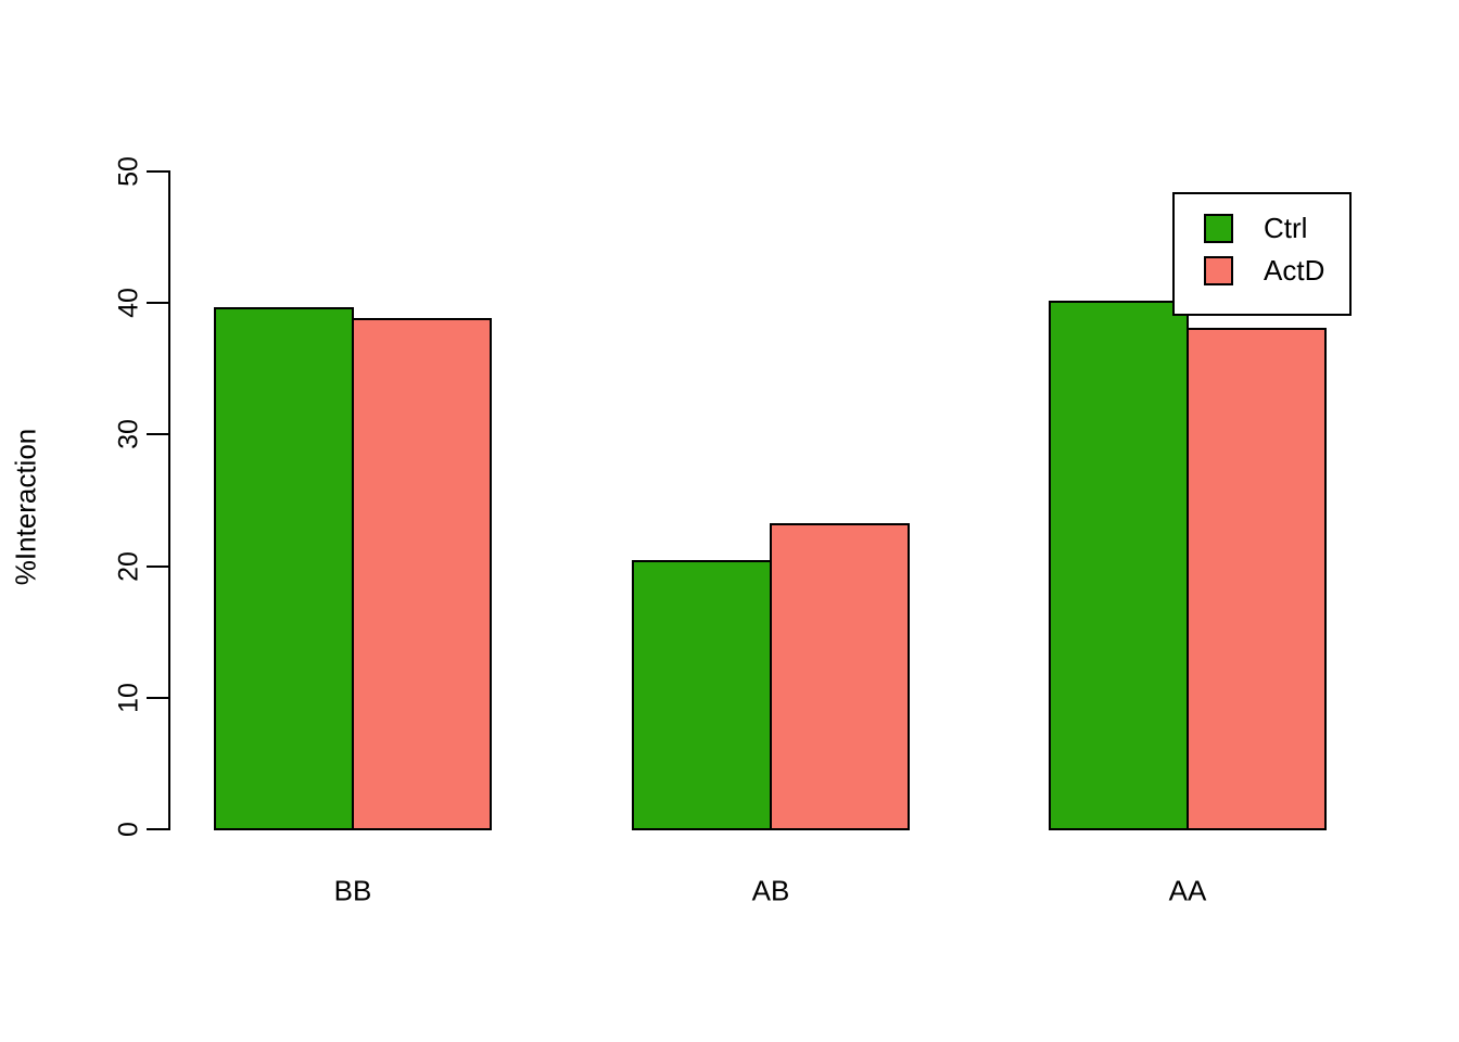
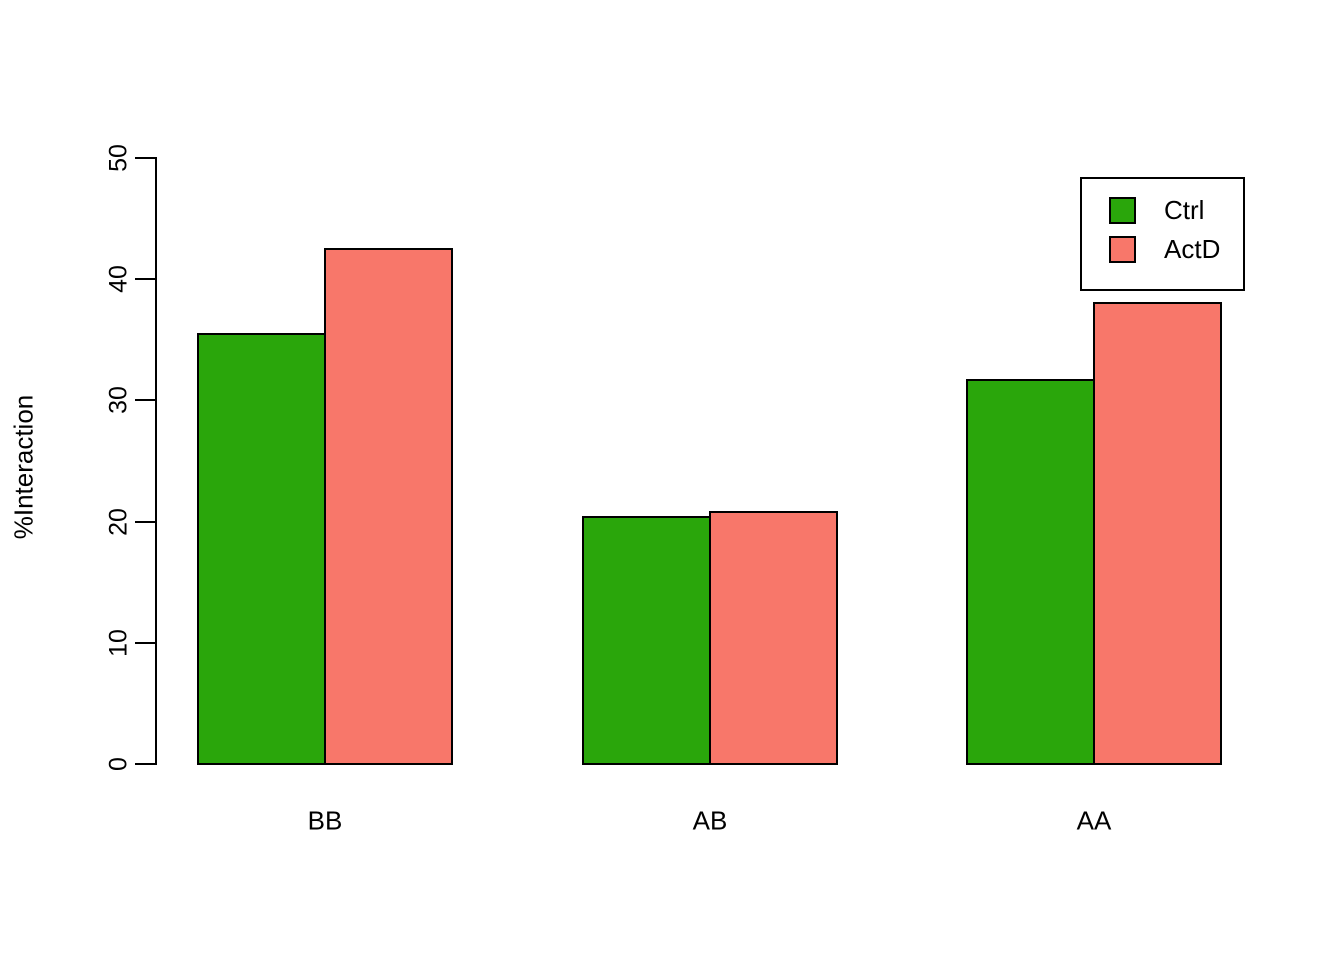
Ctrl/BB: 39.6 -> 35.5
ActD/BB: 38.8 -> 42.5
ActD/AB: 23.2 -> 20.8
Ctrl/AA: 40.1 -> 31.7
